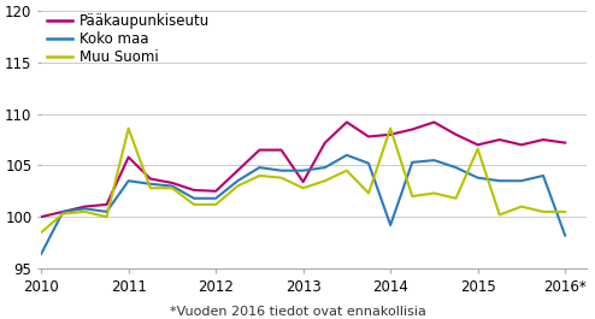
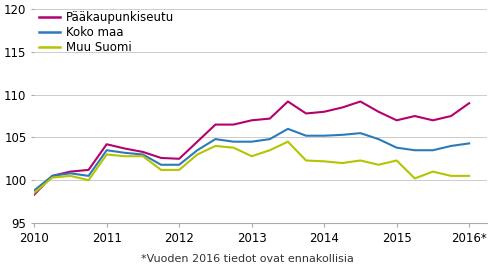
Pääkaupunkiseutu/2010: 100.0 -> 98.3
Koko maa/2010: 96.4 -> 98.8
Pääkaupunkiseutu/2011: 105.8 -> 104.2
Muu Suomi/2011: 108.6 -> 103.0
Pääkaupunkiseutu/2013: 103.4 -> 107.0
Koko maa/2014: 99.2 -> 105.2
Muu Suomi/2014: 108.6 -> 102.2
Muu Suomi/2015: 106.6 -> 102.3
Pääkaupunkiseutu/2016*: 107.2 -> 109.0
Koko maa/2016*: 98.2 -> 104.3
